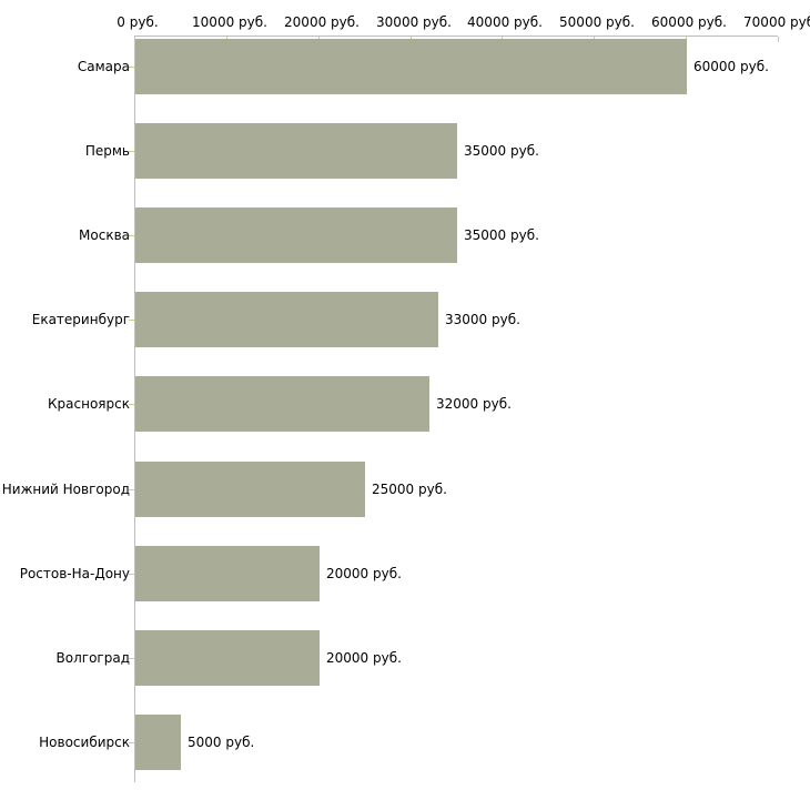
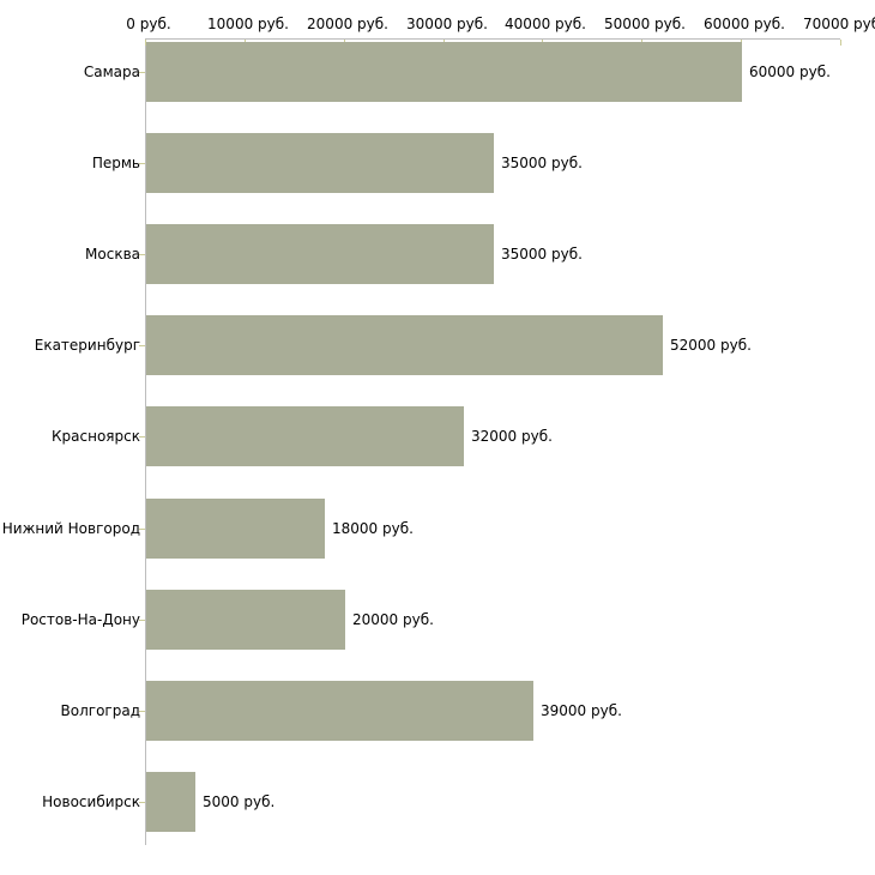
Екатеринбург: 33000 -> 52000
Нижний Новгород: 25000 -> 18000
Волгоград: 20000 -> 39000
